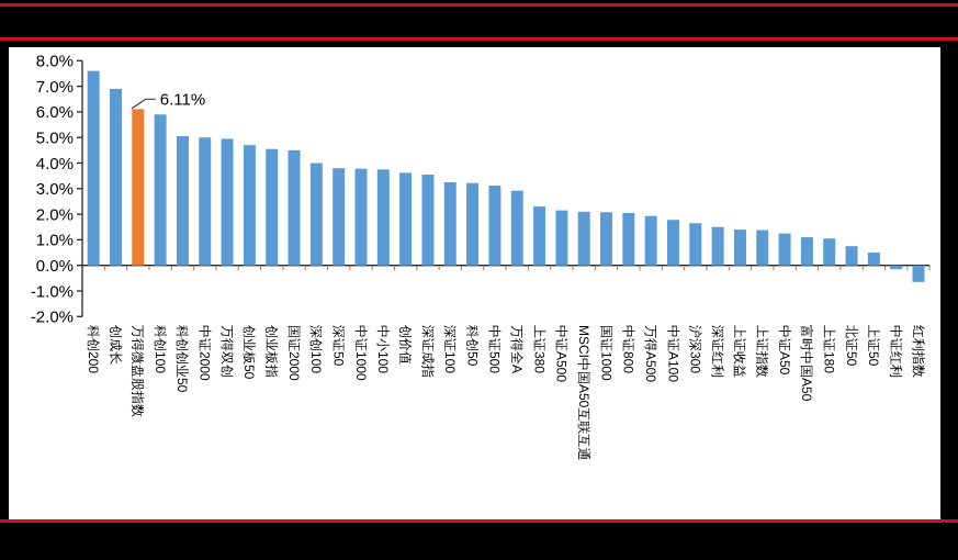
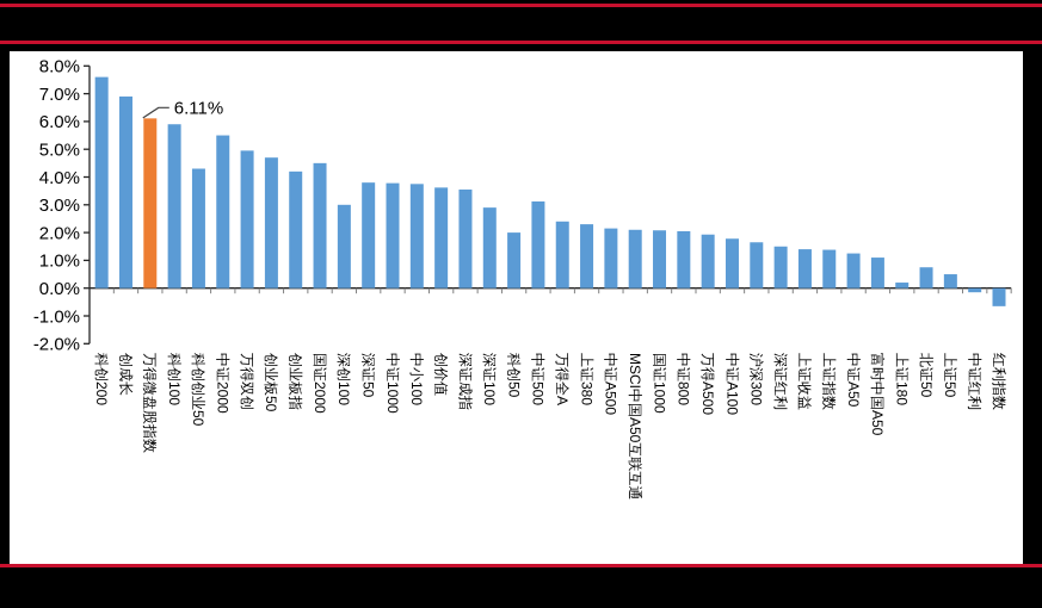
科创创业50: 5.0% -> 4.3%
中证2000: 5.0% -> 5.5%
创业板指: 4.5% -> 4.2%
深创100: 4.0% -> 3.0%
深证100: 3.2% -> 2.9%
科创50: 3.2% -> 2.0%
万得全A: 2.9% -> 2.4%
上证180: 1.1% -> 0.2%
